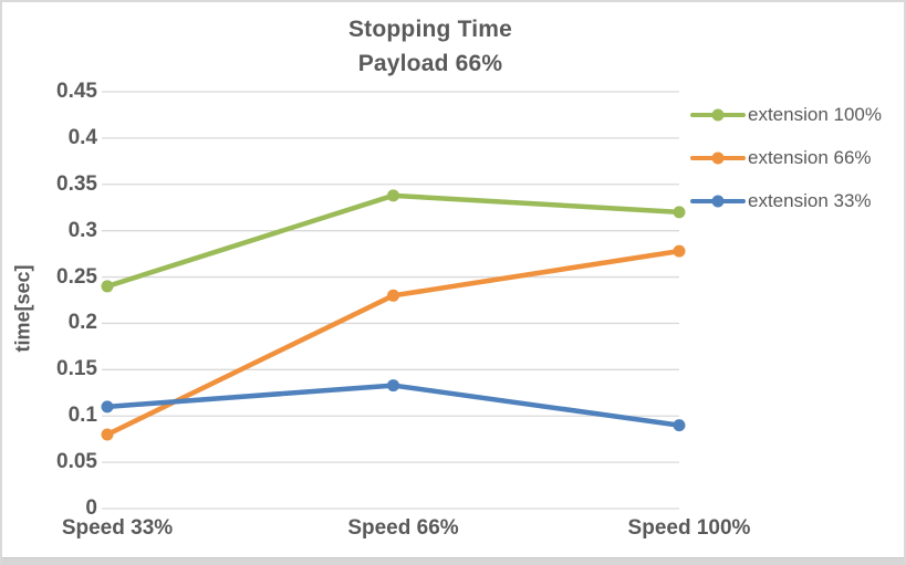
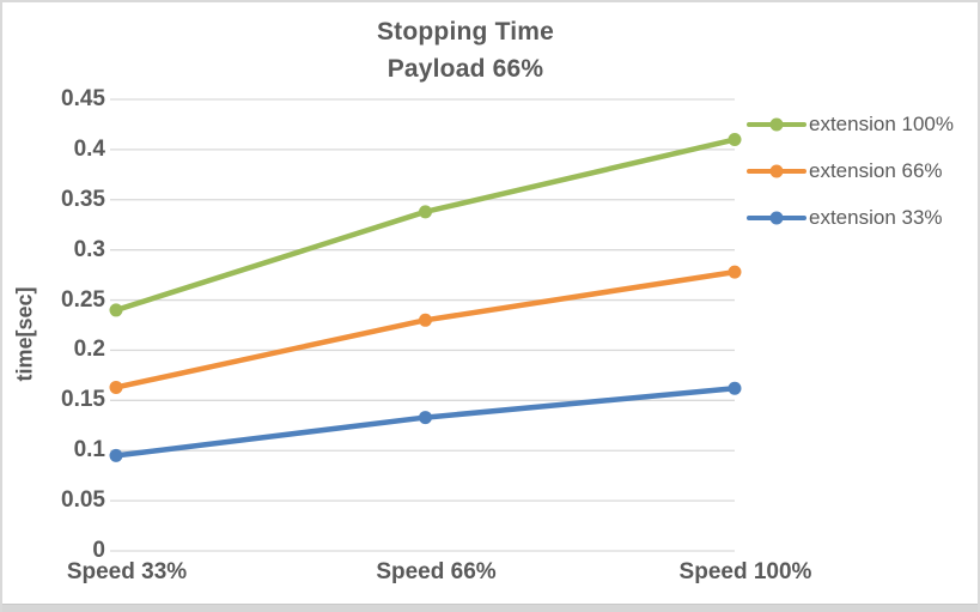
extension 66%/Speed 33%: 0.08 -> 0.16
extension 33%/Speed 33%: 0.11 -> 0.10
extension 100%/Speed 100%: 0.32 -> 0.41
extension 33%/Speed 100%: 0.09 -> 0.16
